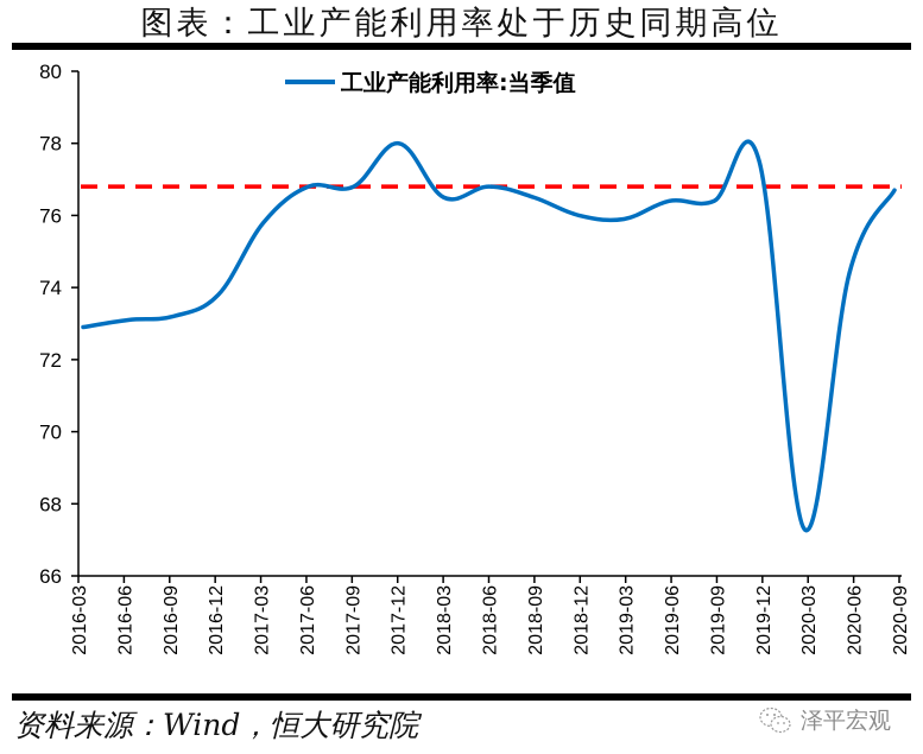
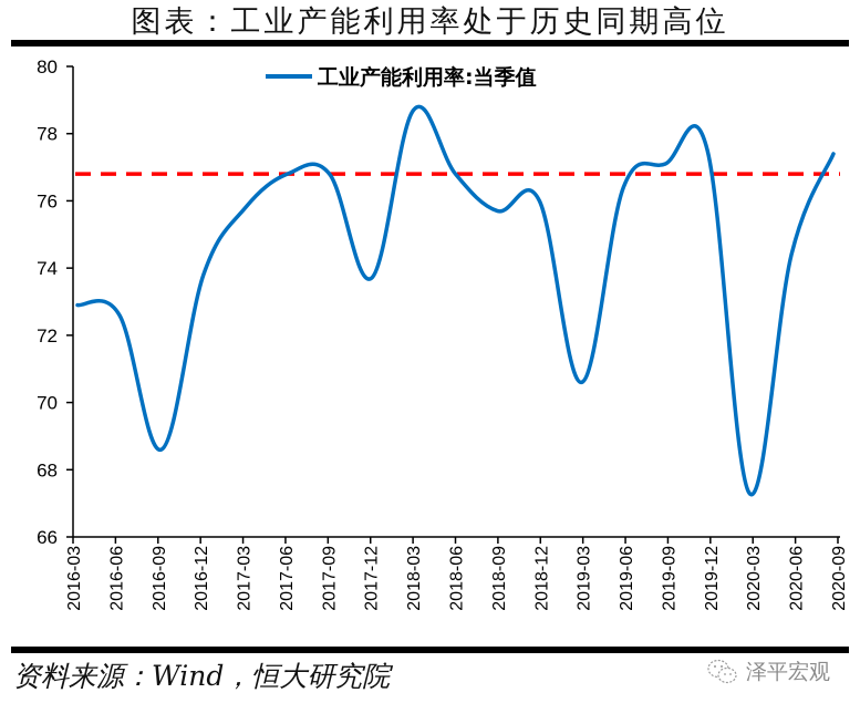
2016-06: 73.1 -> 72.6
2016-09: 73.2 -> 68.6
2017-12: 78.0 -> 73.7
2018-03: 76.5 -> 78.7
2018-09: 76.5 -> 75.7
2019-03: 75.9 -> 70.6
2019-09: 76.4 -> 77.1
2020-09: 76.7 -> 77.4
